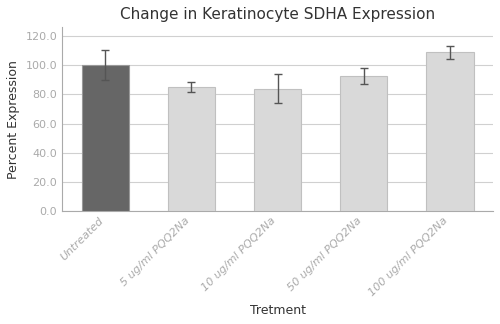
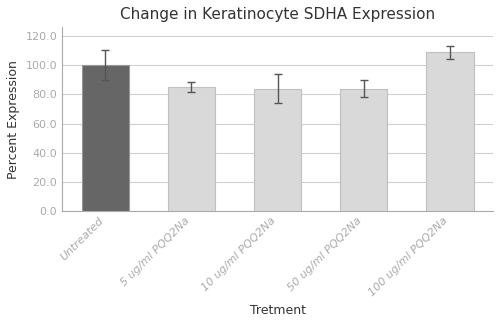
50 ug/ml PQQ2Na: 92 -> 84
